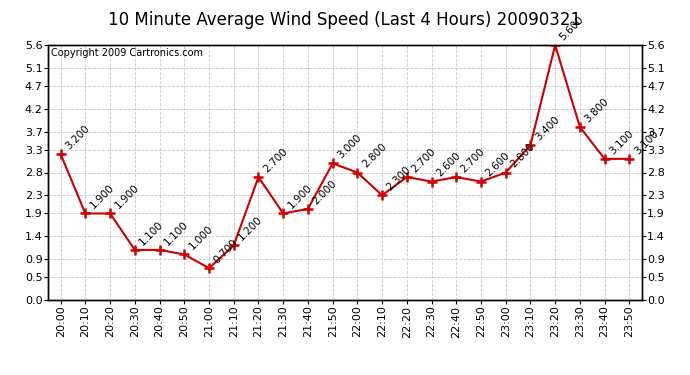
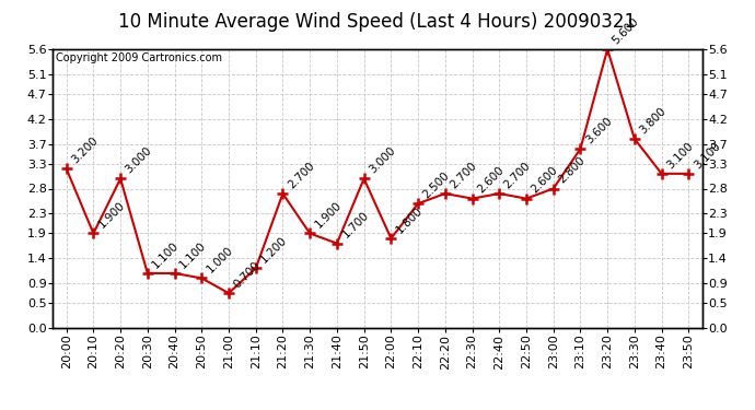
20:20: 1.900 -> 3.000
21:40: 2.000 -> 1.700
22:00: 2.800 -> 1.800
22:10: 2.300 -> 2.500
23:10: 3.400 -> 3.600
